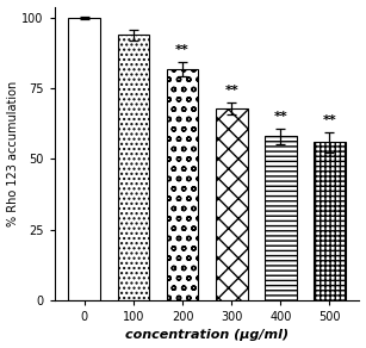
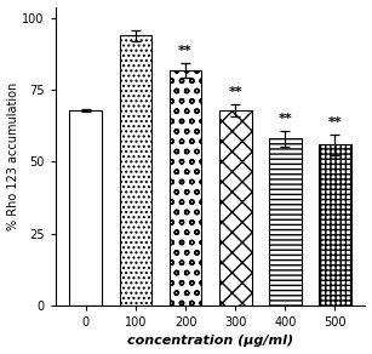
0: 100 -> 68
